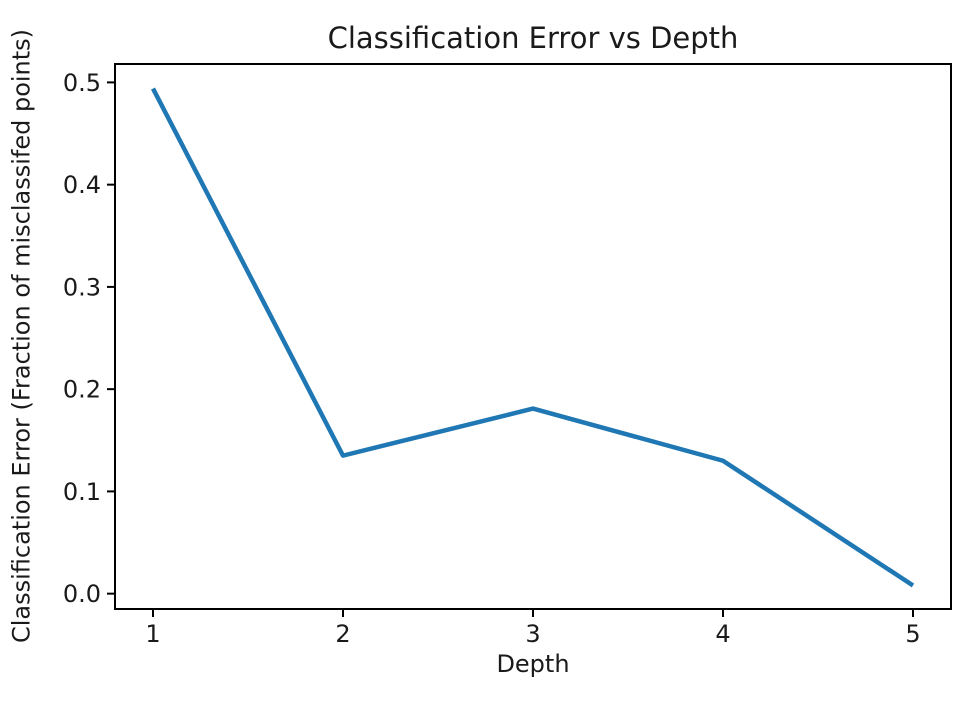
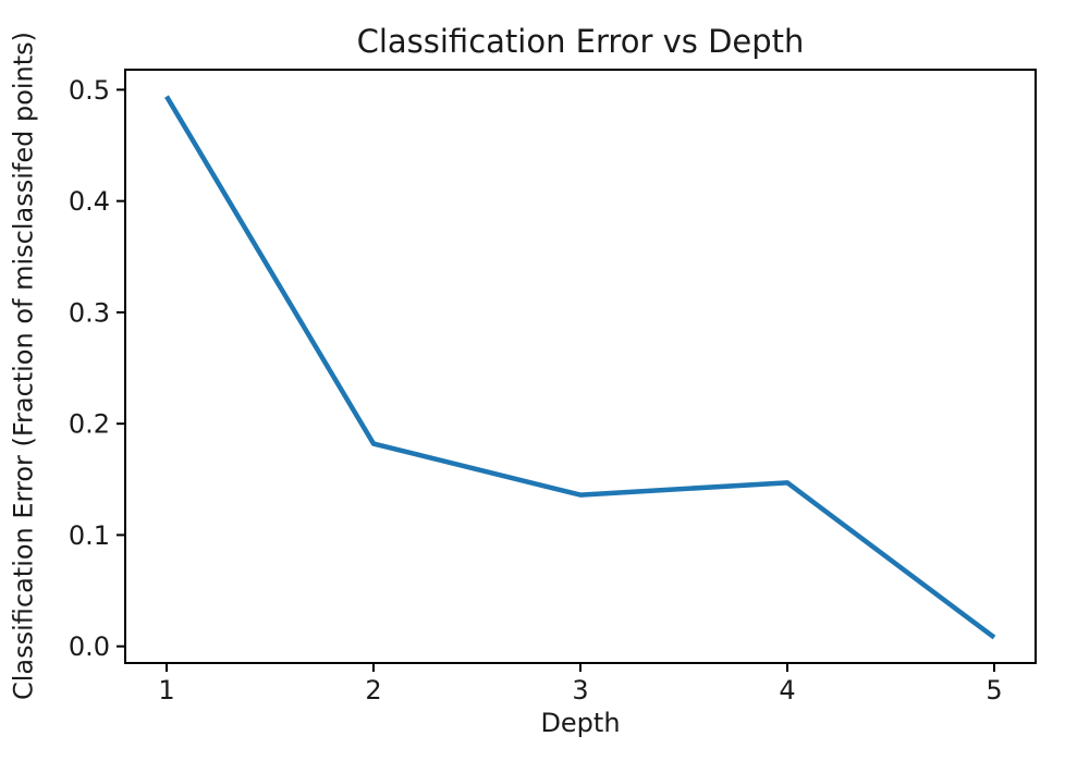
2: 0.135 -> 0.182
3: 0.181 -> 0.136
4: 0.130 -> 0.147
